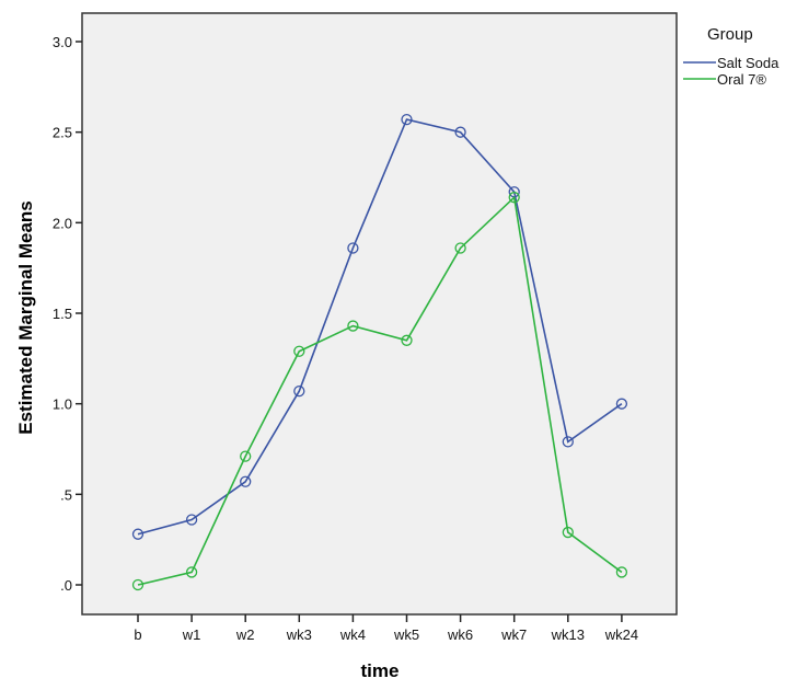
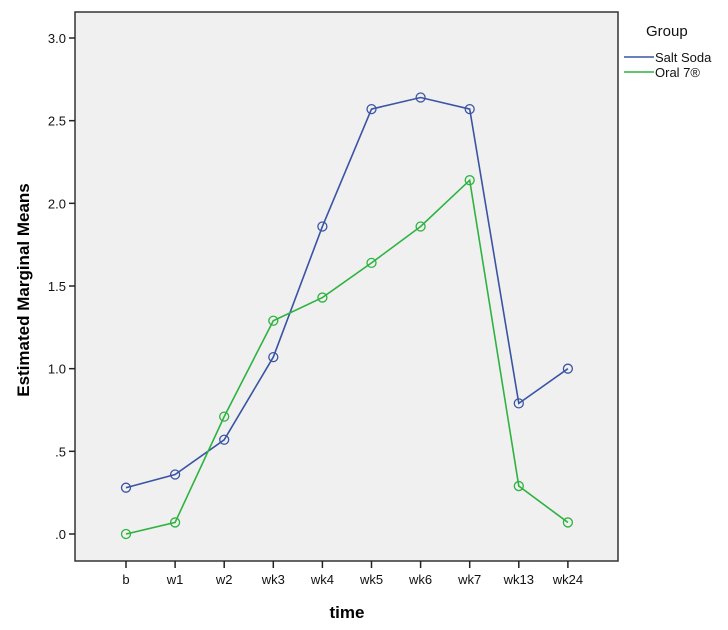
Oral 7®/wk5: 1.35 -> 1.64
Salt Soda/wk6: 2.50 -> 2.64
Salt Soda/wk7: 2.17 -> 2.57
